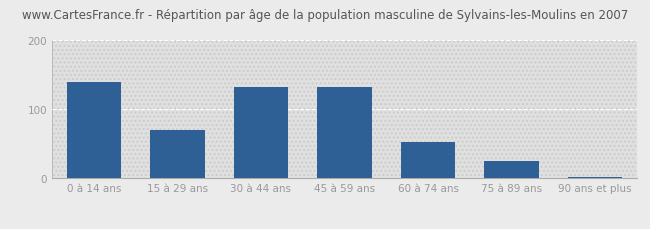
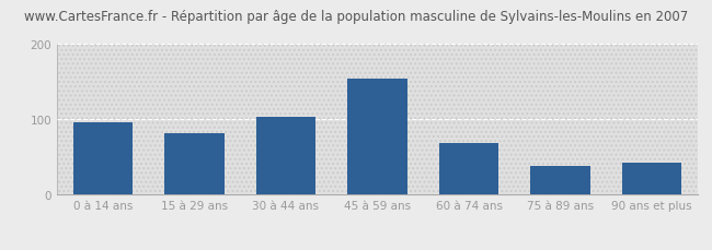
0 à 14 ans: 140 -> 96
15 à 29 ans: 70 -> 82
30 à 44 ans: 133 -> 104
45 à 59 ans: 133 -> 154
60 à 74 ans: 53 -> 68
75 à 89 ans: 25 -> 38
90 ans et plus: 2 -> 42
